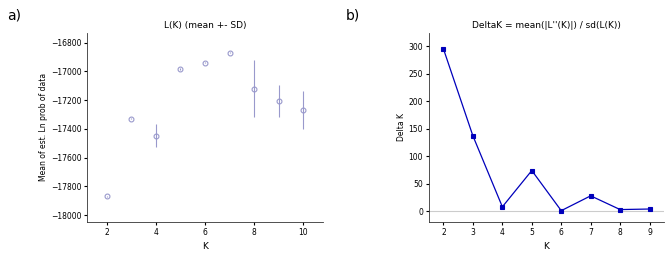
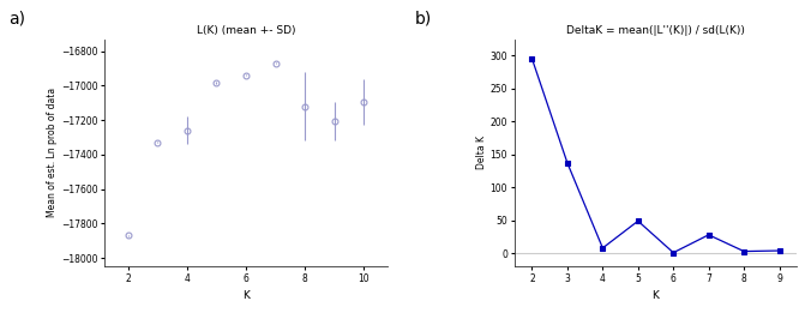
L(K) (mean +- SD)/4: -17450 -> -17260
L(K) (mean +- SD)/10: -17270 -> -17100
DeltaK = mean(|L''(K)|) / sd(L(K))/5: 74 -> 49
